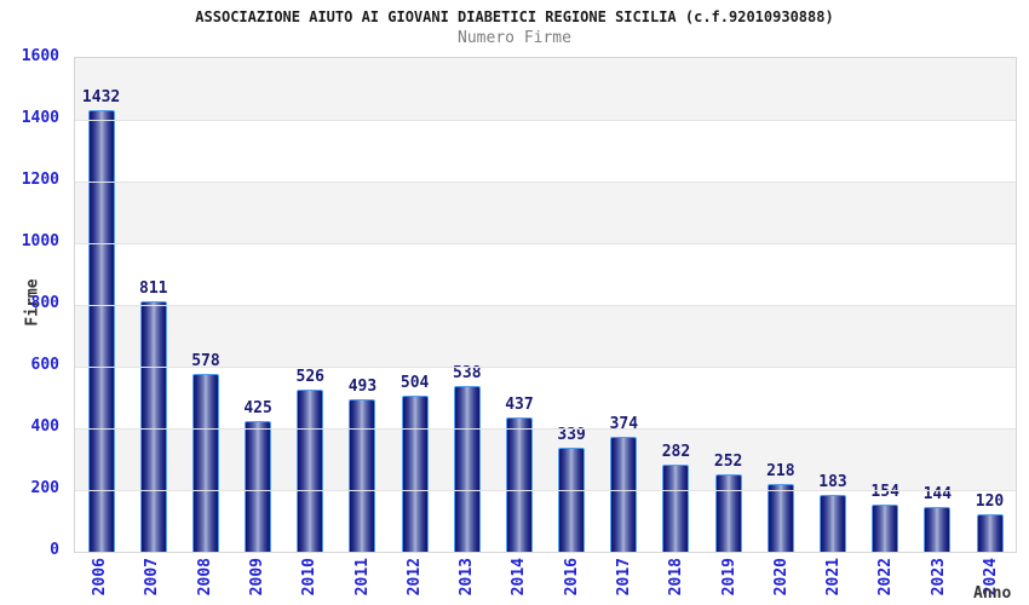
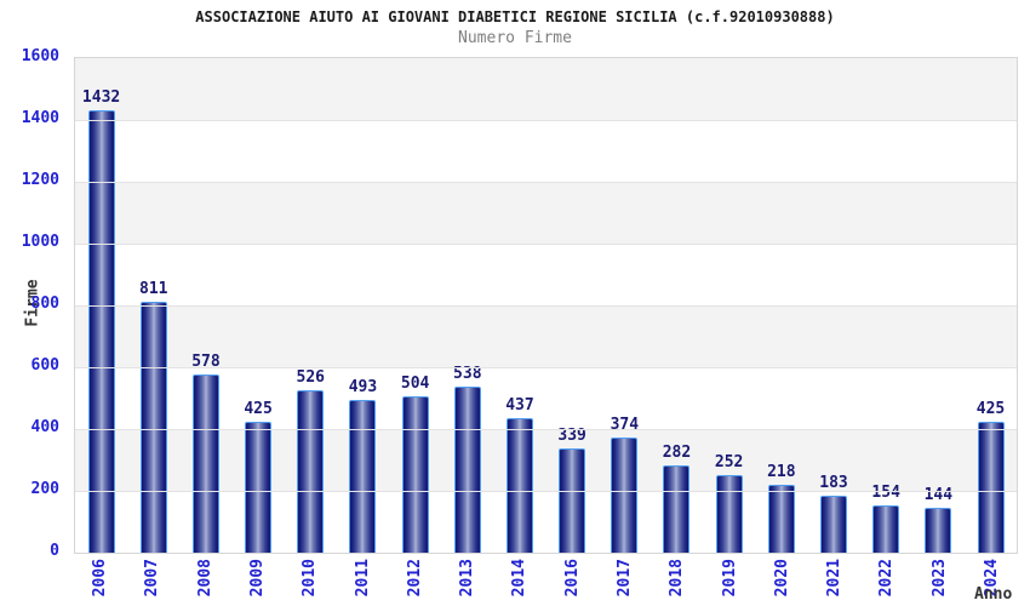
2024: 120 -> 425
